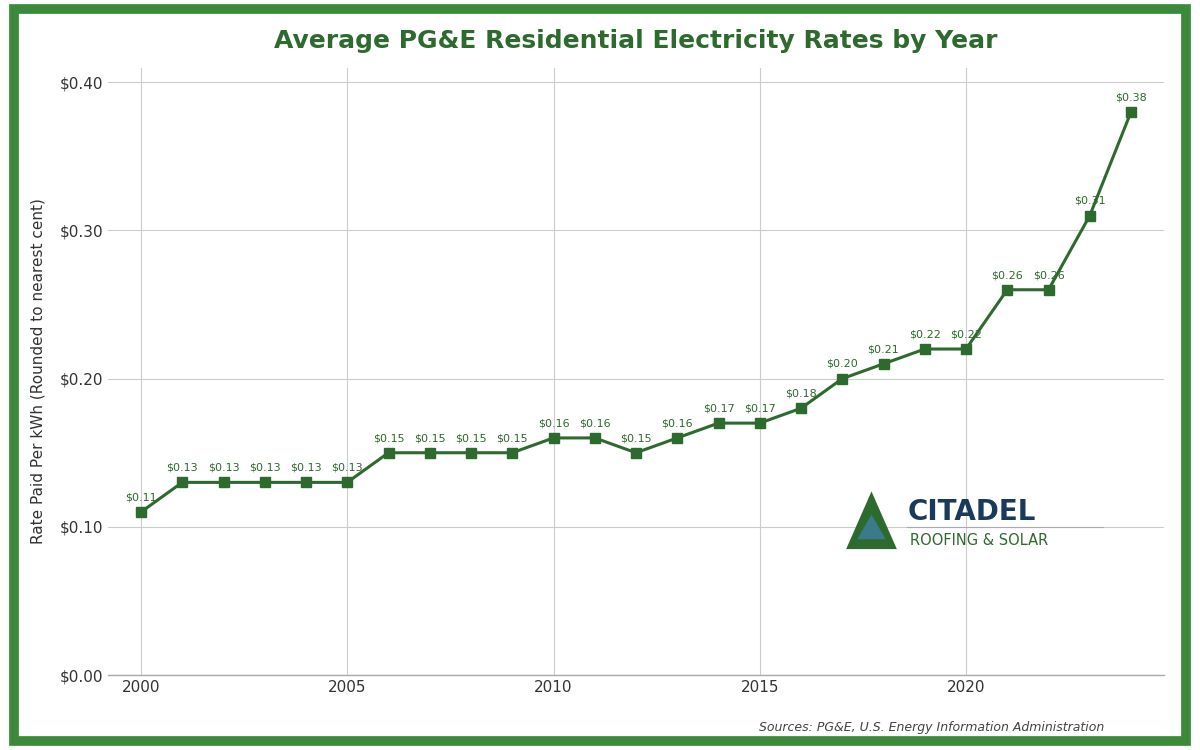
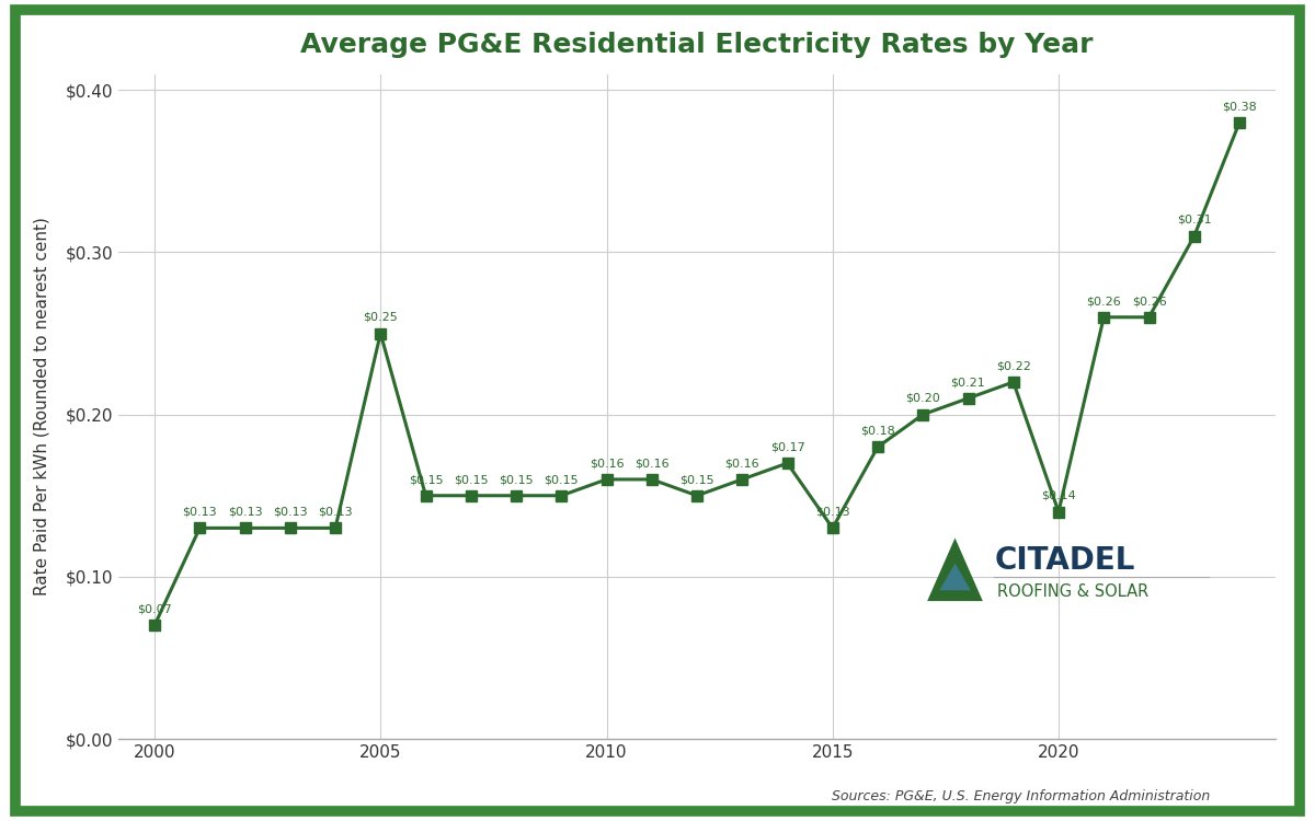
2000: $0.11 -> $0.07
2005: $0.13 -> $0.25
2015: $0.17 -> $0.13
2020: $0.22 -> $0.14
